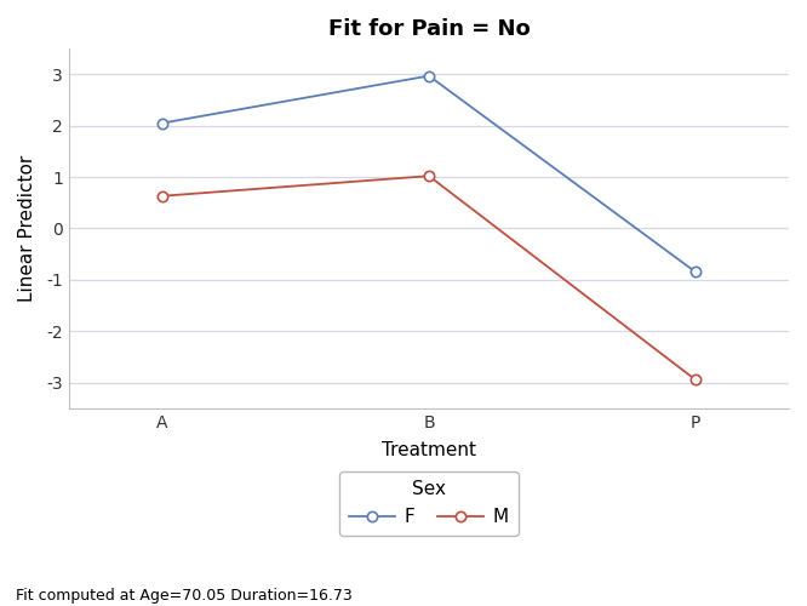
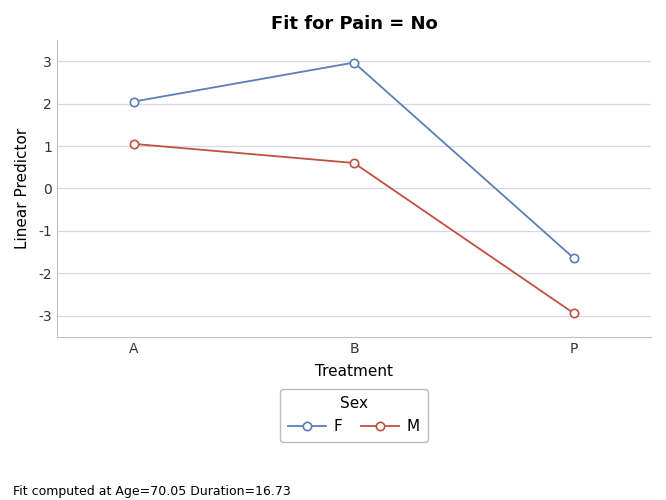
M/A: 0.63 -> 1.05
M/B: 1.02 -> 0.60
F/P: -0.85 -> -1.65
